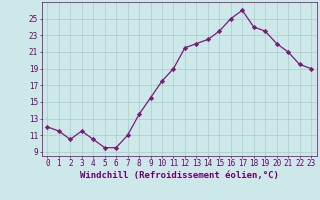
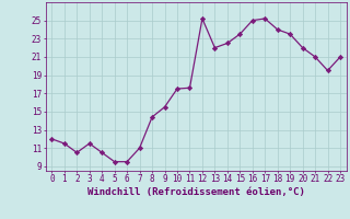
8: 13.5 -> 14.4
11: 19.0 -> 17.6
12: 21.5 -> 25.2
17: 26.0 -> 25.2
23: 19.0 -> 21.0
